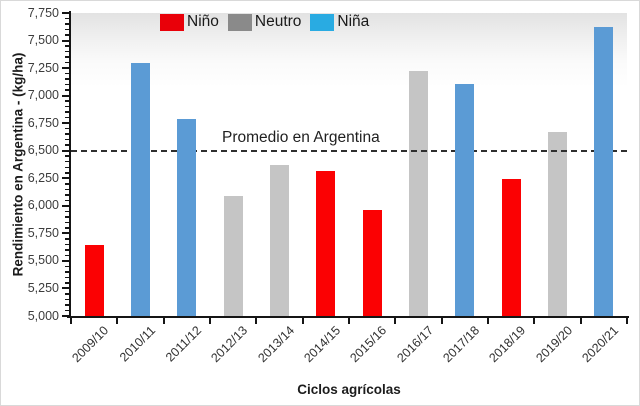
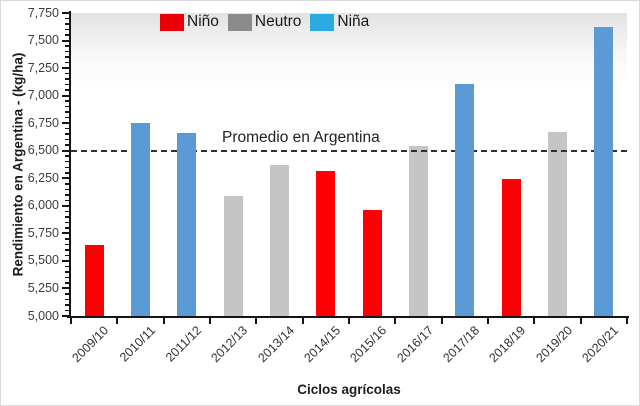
2010/11: 7300 -> 6750
2011/12: 6790 -> 6660
2016/17: 7220 -> 6540
